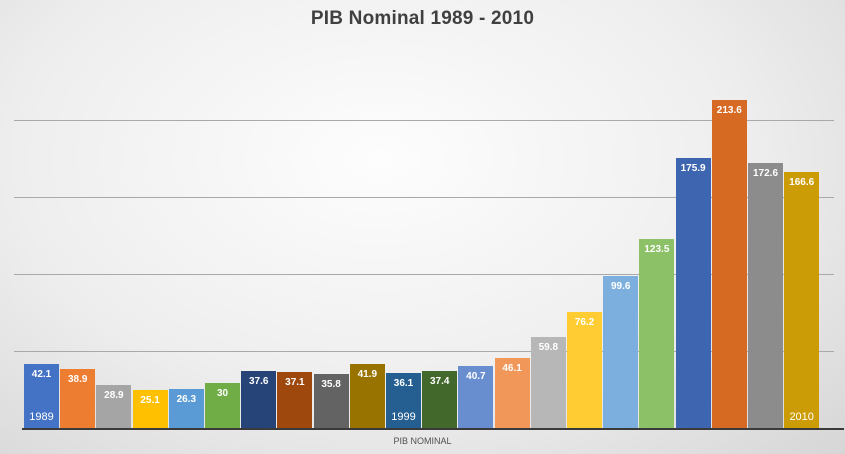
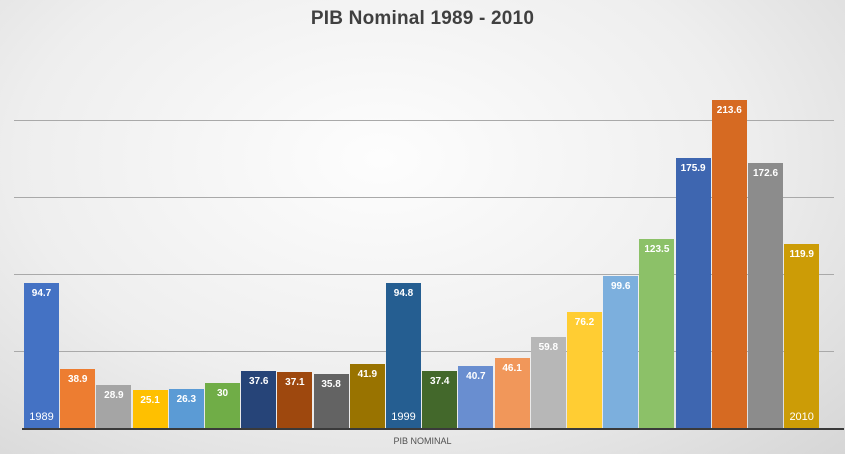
1989: 42.1 -> 94.7
1999: 36.1 -> 94.8
2010: 166.6 -> 119.9
